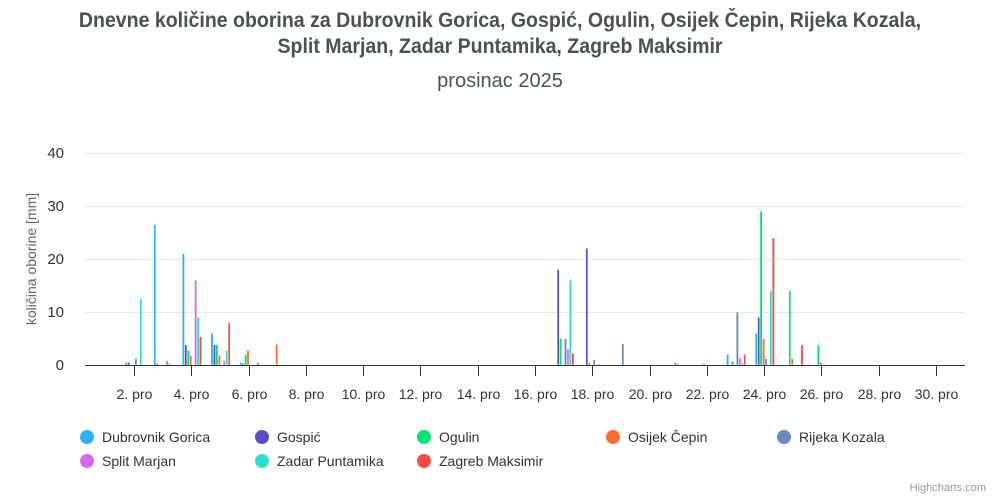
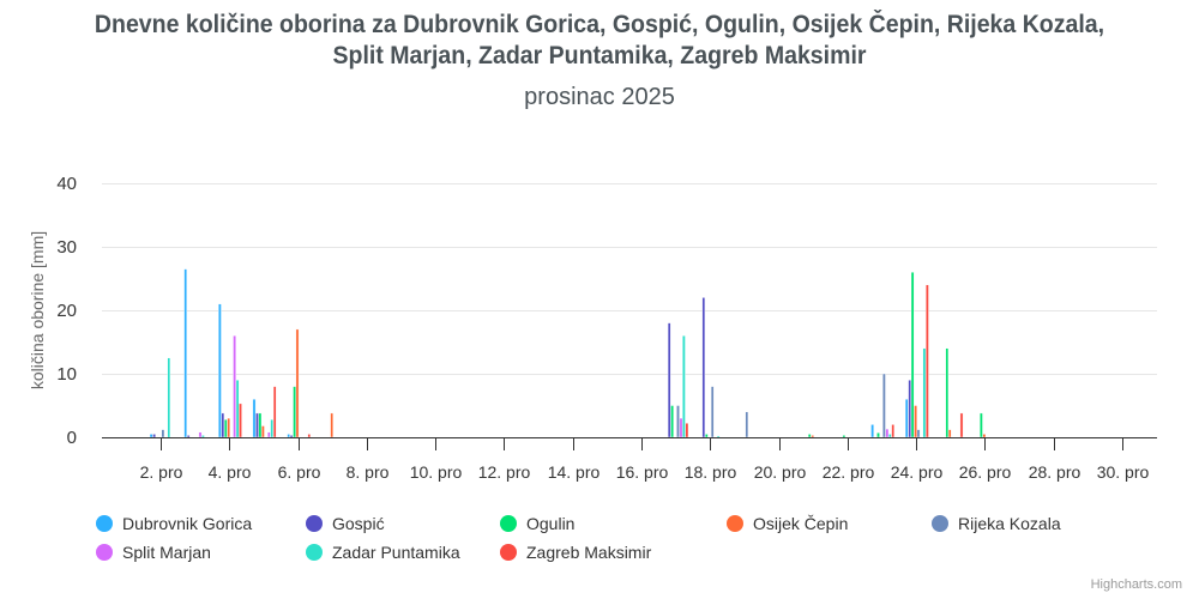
Osijek Čepin/4. pro: 2 -> 3
Ogulin/6. pro: 2 -> 8
Osijek Čepin/6. pro: 3 -> 17
Rijeka Kozala/18. pro: 1 -> 8
Ogulin/24. pro: 29 -> 26
